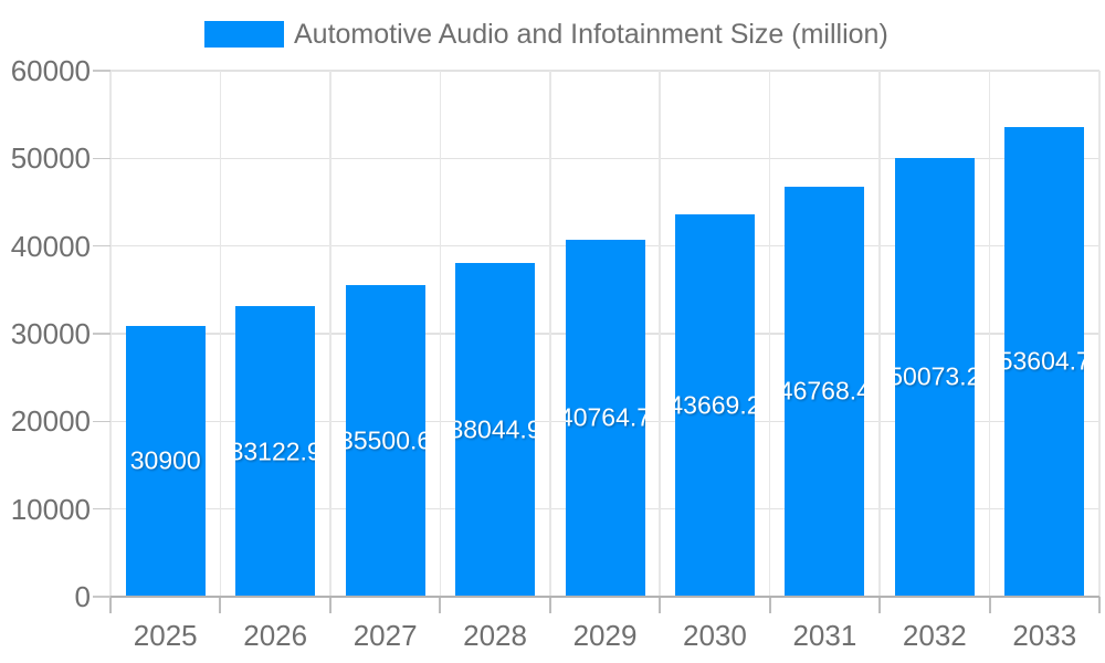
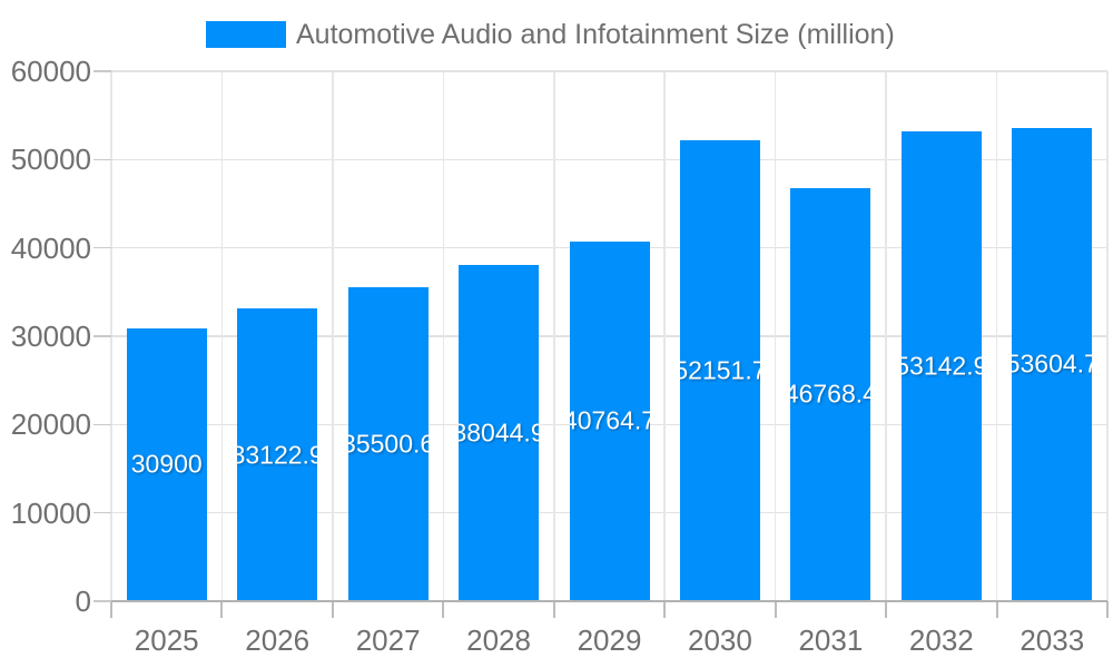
2030: 43669.2 -> 52151.7
2032: 50073.2 -> 53142.9
